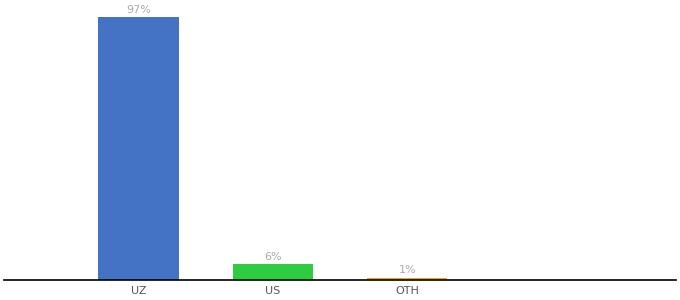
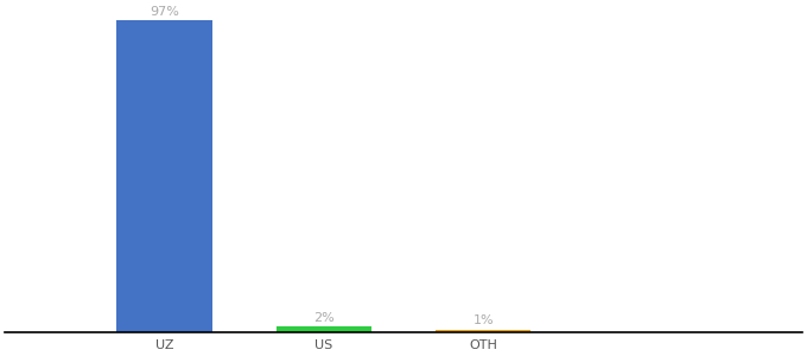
US: 6% -> 2%
